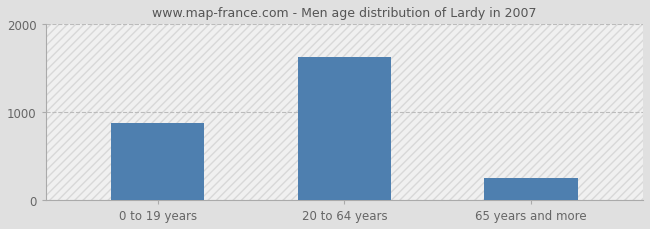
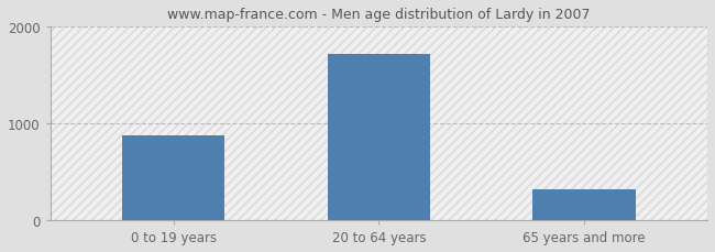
20 to 64 years: 1630 -> 1720
65 years and more: 240 -> 320
